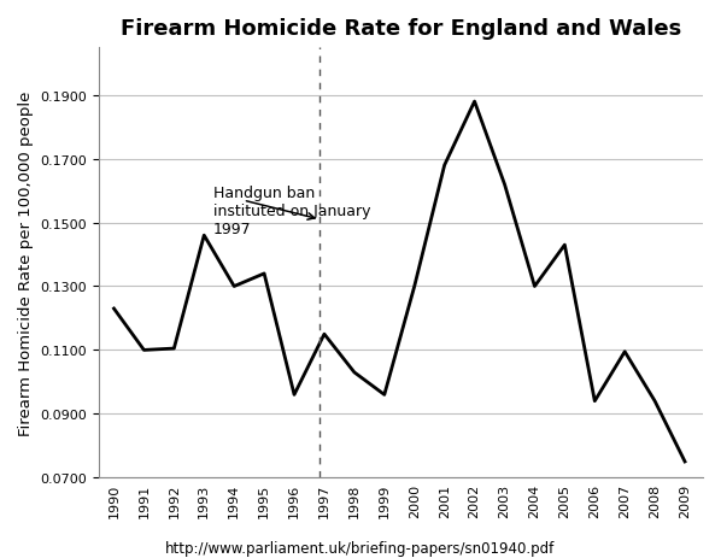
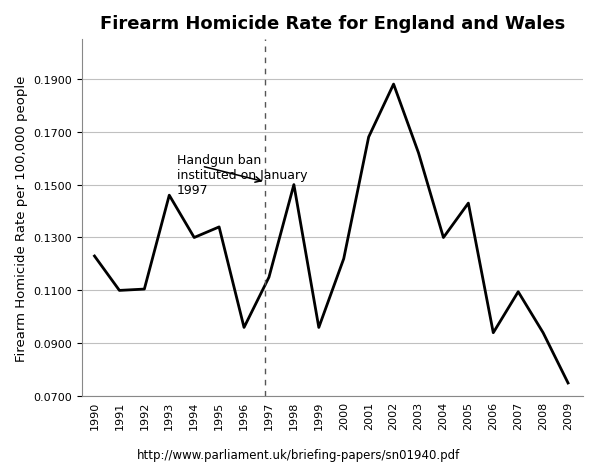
1998: 0.1030 -> 0.1500
2000: 0.1300 -> 0.1220
